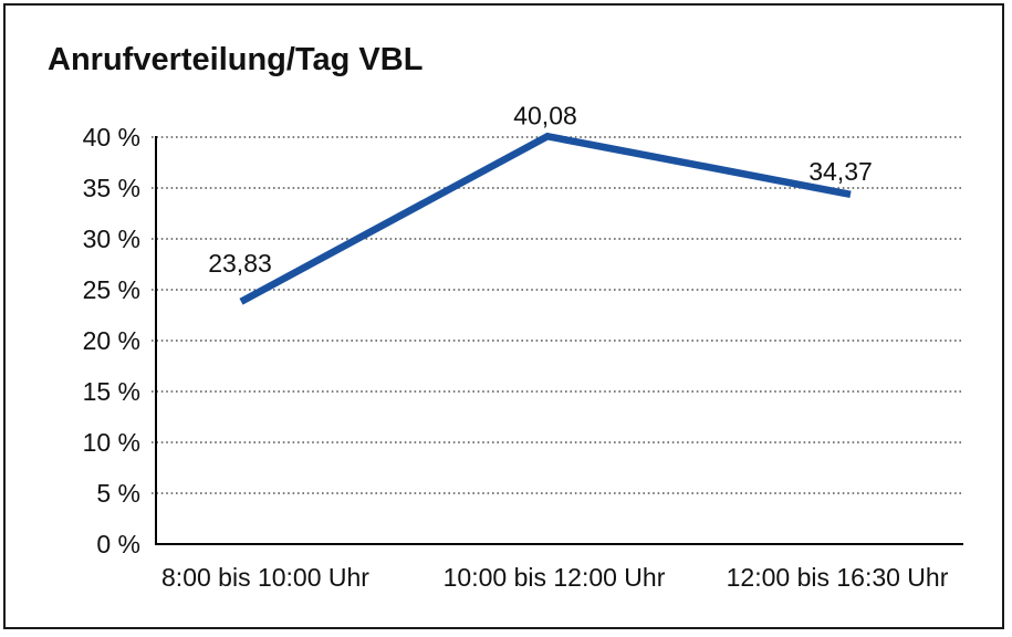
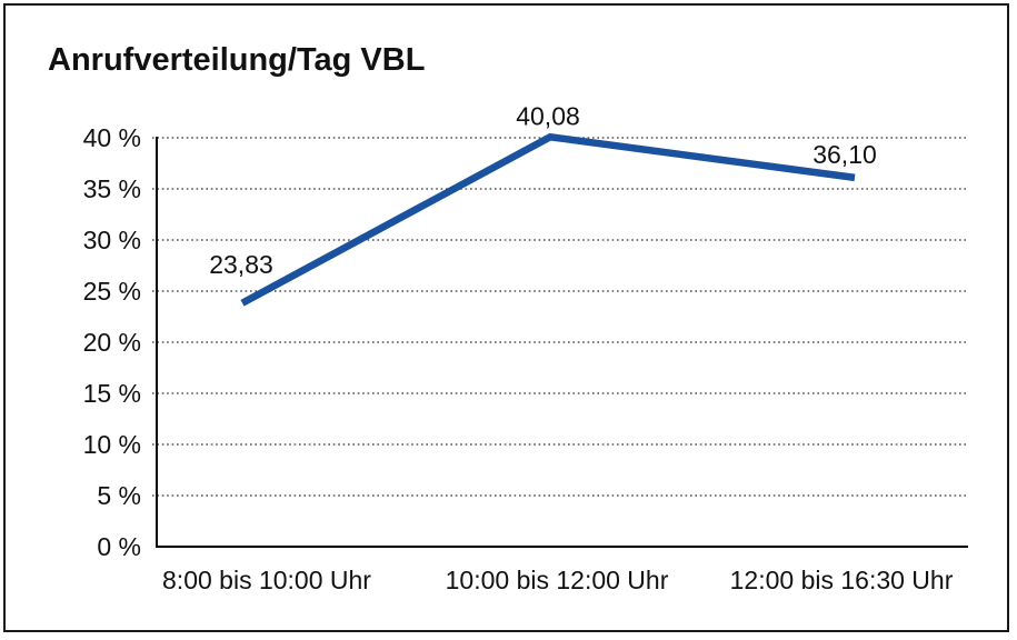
12:00 bis 16:30 Uhr: 34,37 -> 36,10
